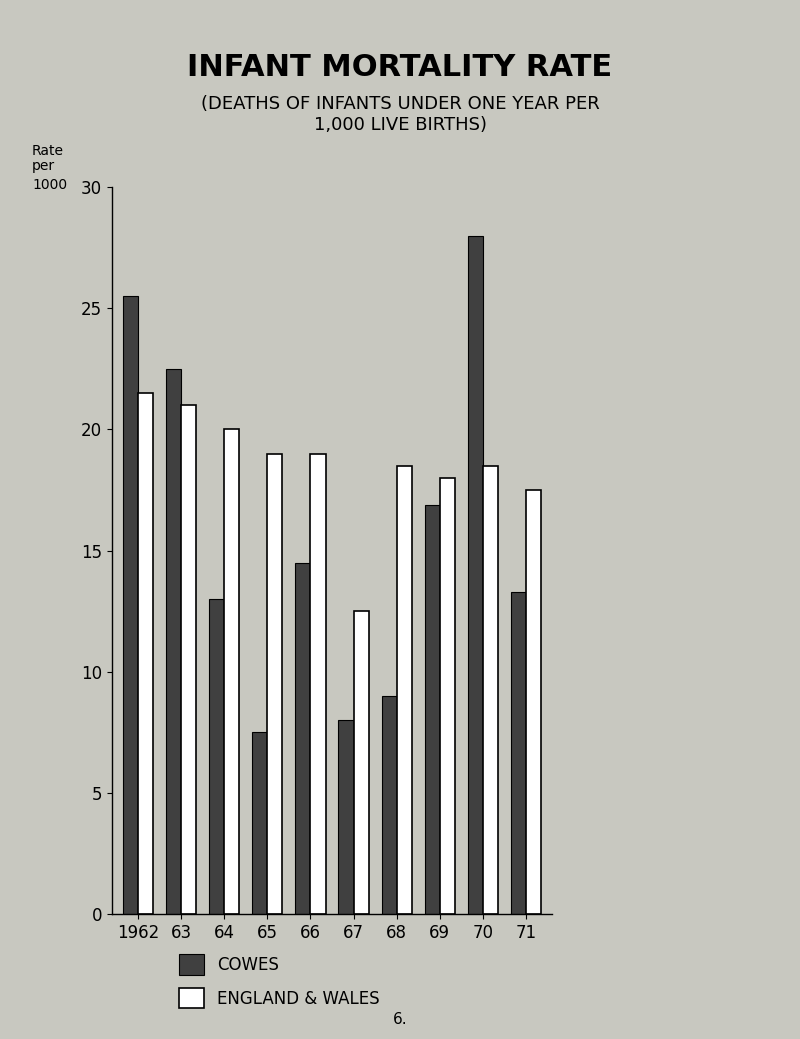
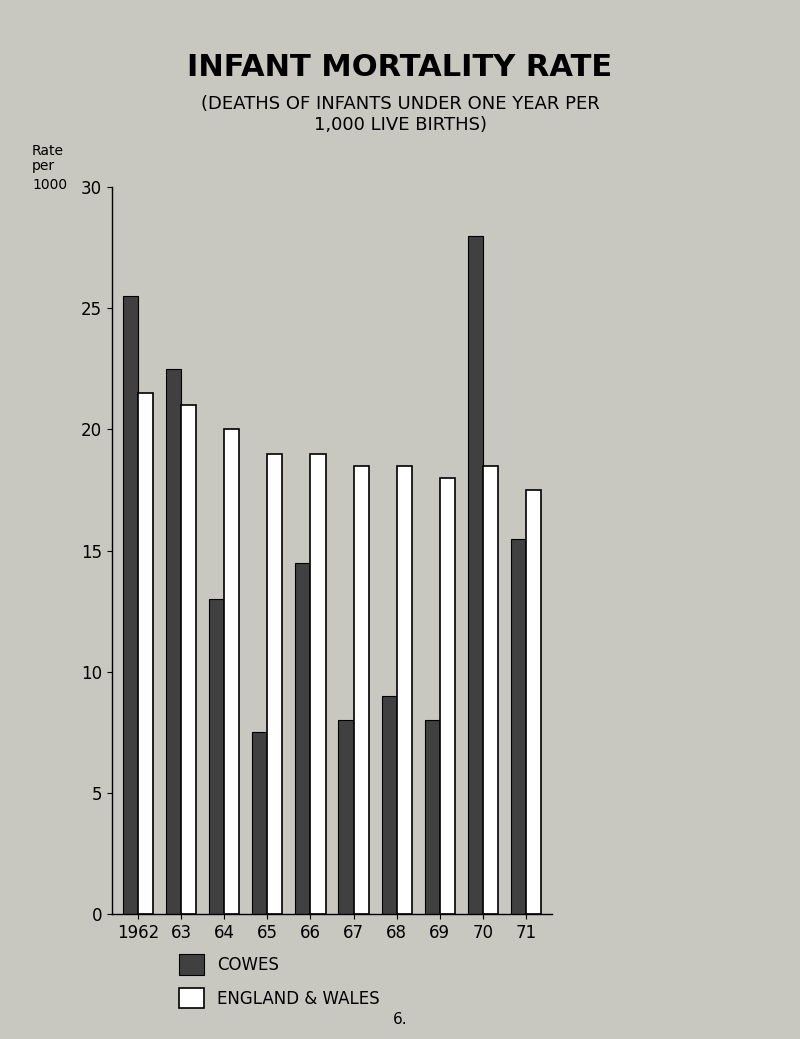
ENGLAND & WALES/67: 12.5 -> 18.5
COWES/69: 16.9 -> 8.0
COWES/71: 13.3 -> 15.5
